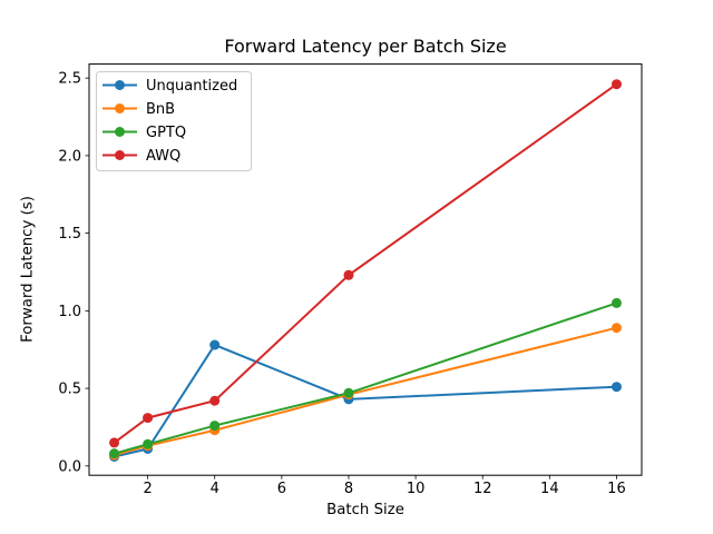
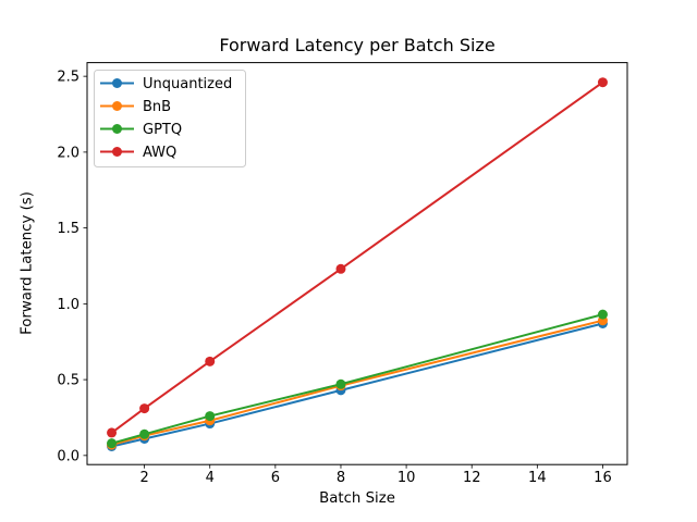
Unquantized/4: 0.78 -> 0.21
AWQ/4: 0.42 -> 0.62
Unquantized/16: 0.51 -> 0.87
GPTQ/16: 1.05 -> 0.93
